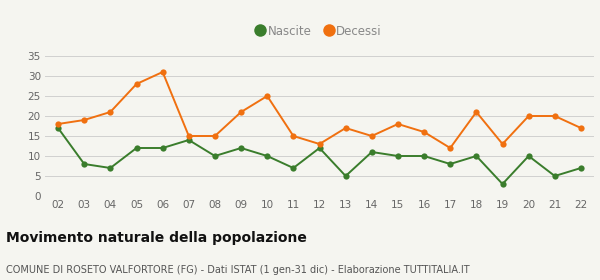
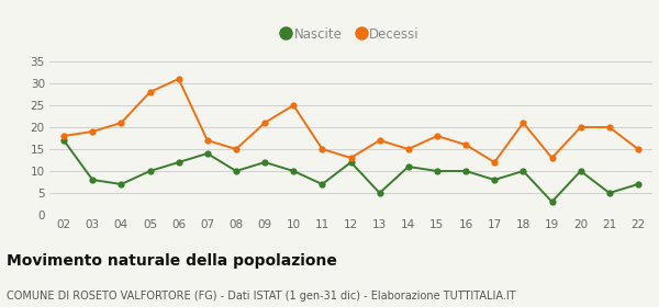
Nascite/05: 12 -> 10
Decessi/07: 15 -> 17
Decessi/22: 17 -> 15
